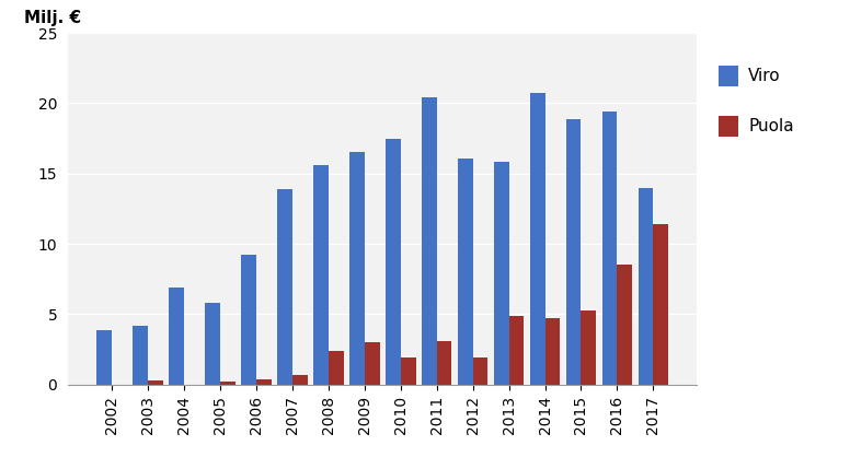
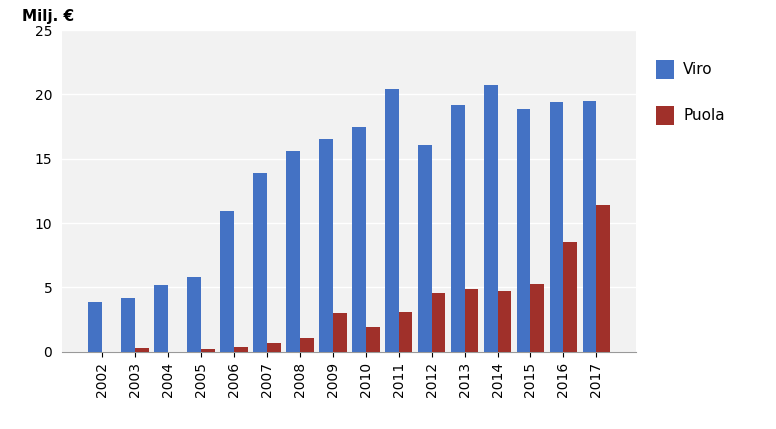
Viro/2004: 6.9 -> 5.2
Viro/2006: 9.2 -> 10.9
Puola/2008: 2.4 -> 1.1
Puola/2012: 1.9 -> 4.6
Viro/2013: 15.8 -> 19.2
Viro/2017: 14.0 -> 19.5
